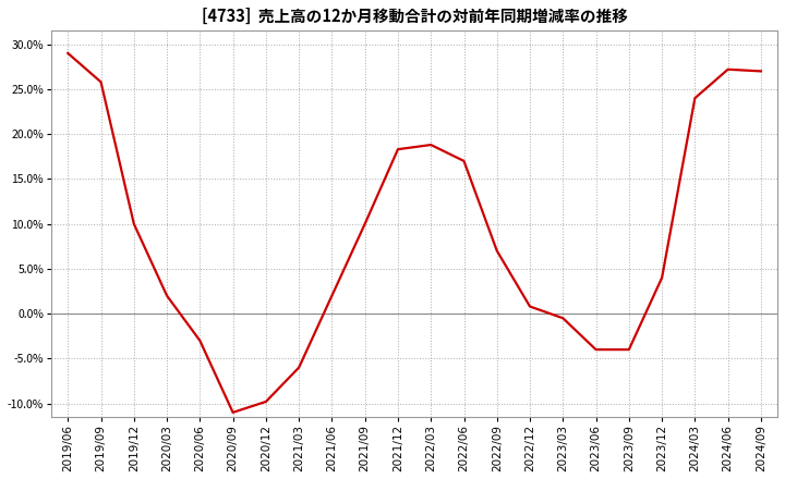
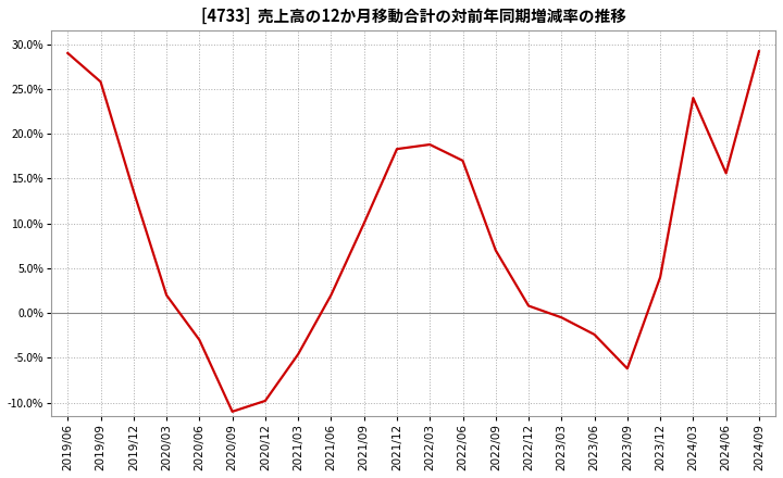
2019/12: 10.0% -> 13.6%
2021/03: -6.0% -> -4.6%
2023/06: -4.0% -> -2.4%
2023/09: -4.0% -> -6.2%
2024/06: 27.2% -> 15.6%
2024/09: 27.0% -> 29.2%
